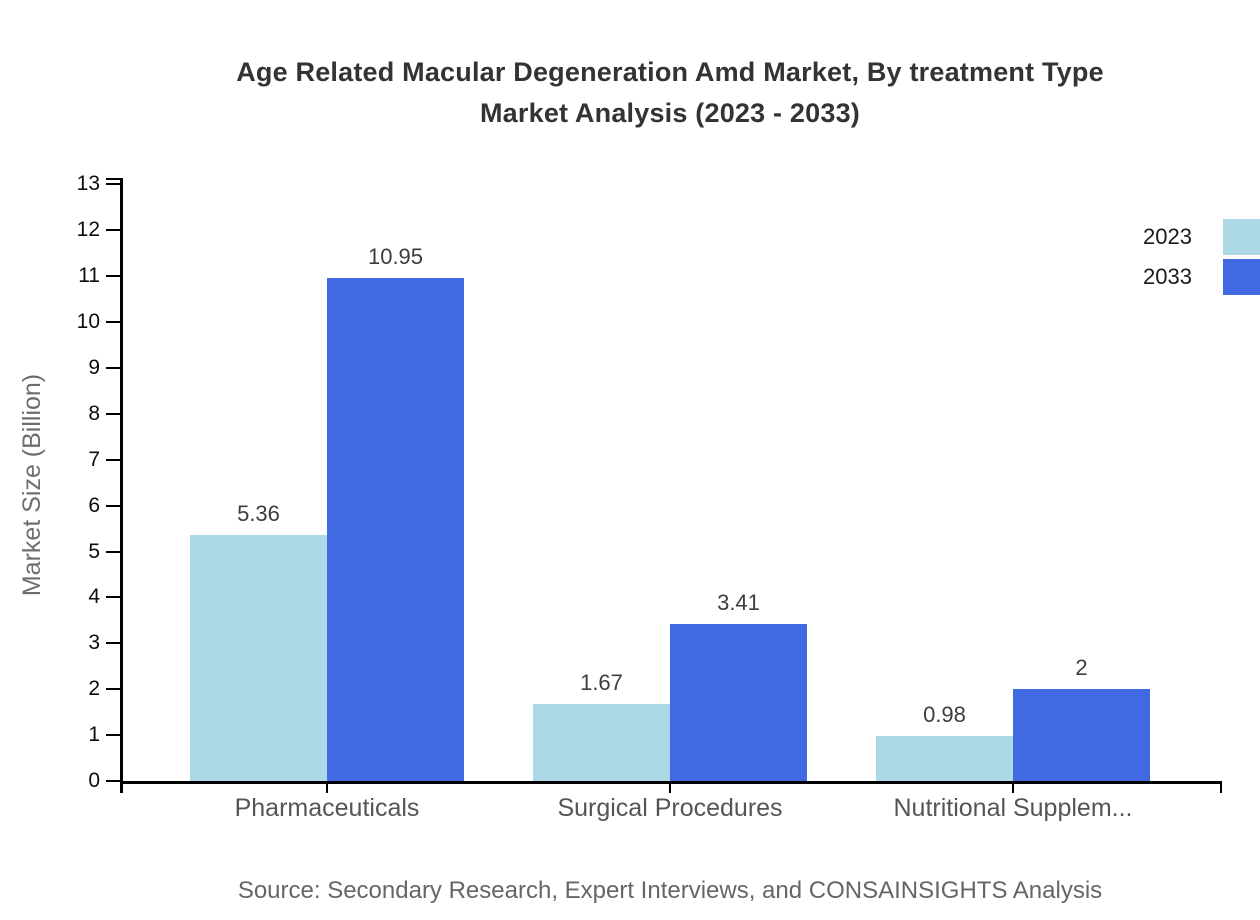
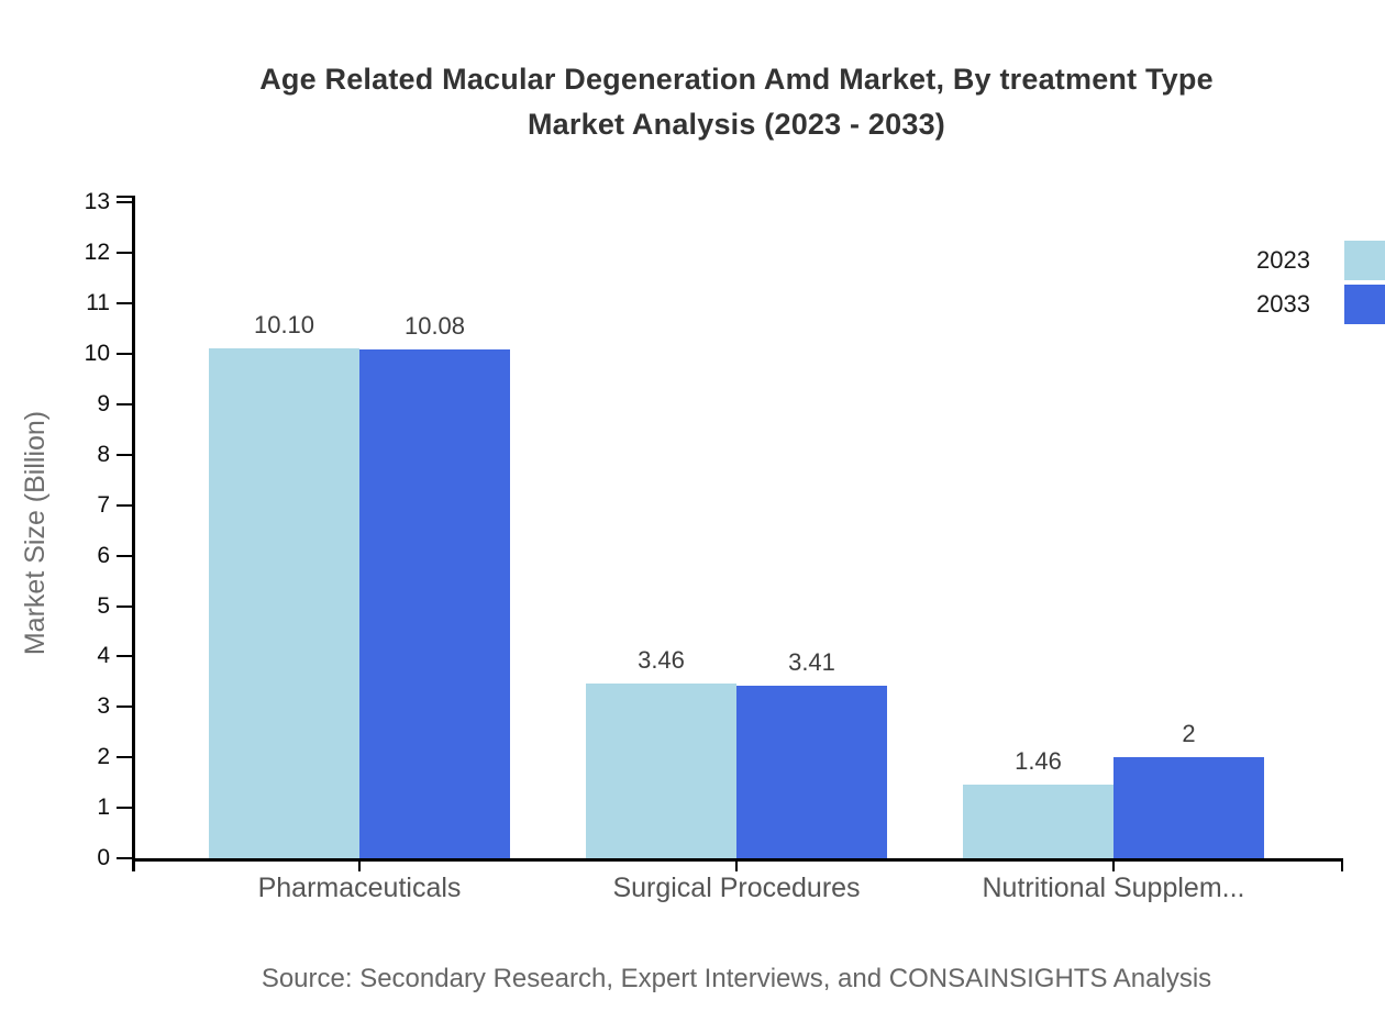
2023/Pharmaceuticals: 5.36 -> 10.10
2033/Pharmaceuticals: 10.95 -> 10.08
2023/Surgical Procedures: 1.67 -> 3.46
2023/Nutritional Supplem...: 0.98 -> 1.46
